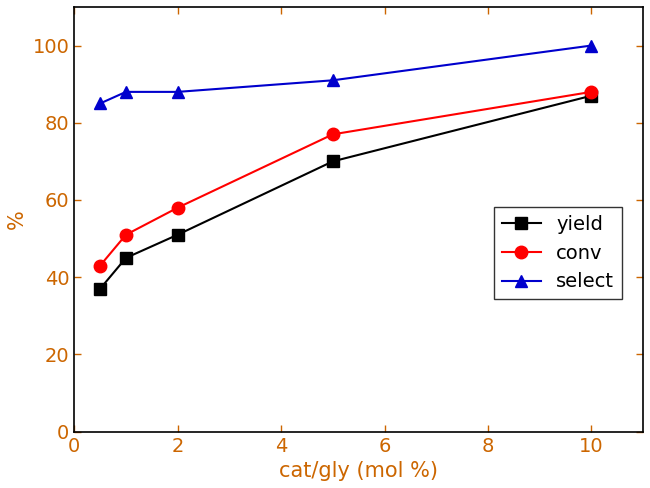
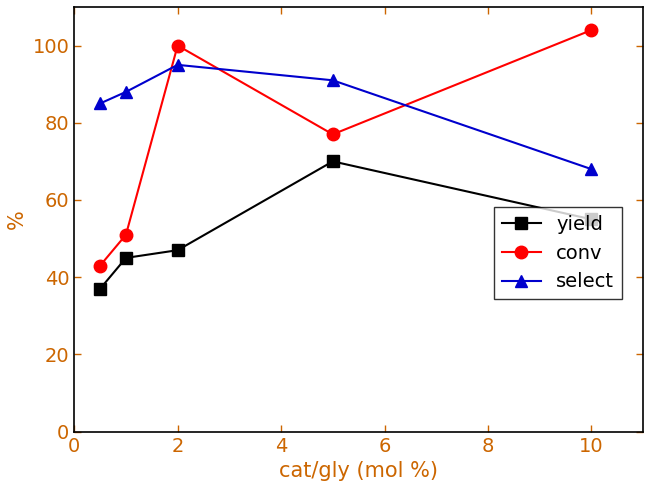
yield/2: 51 -> 47
conv/2: 58 -> 100
select/2: 88 -> 95
yield/10: 87 -> 55
conv/10: 88 -> 104
select/10: 100 -> 68
